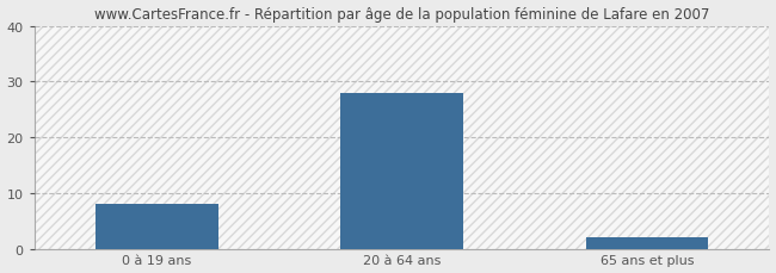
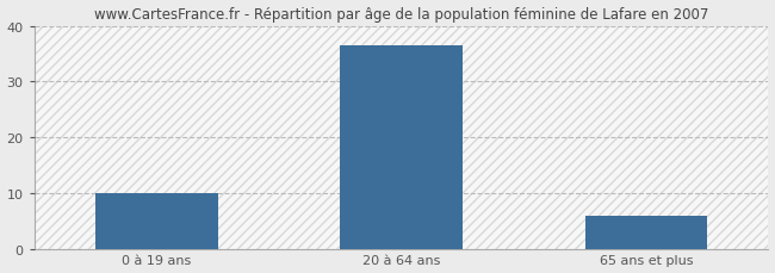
0 à 19 ans: 8.0 -> 10.0
20 à 64 ans: 28.0 -> 36.5
65 ans et plus: 2.0 -> 6.0
